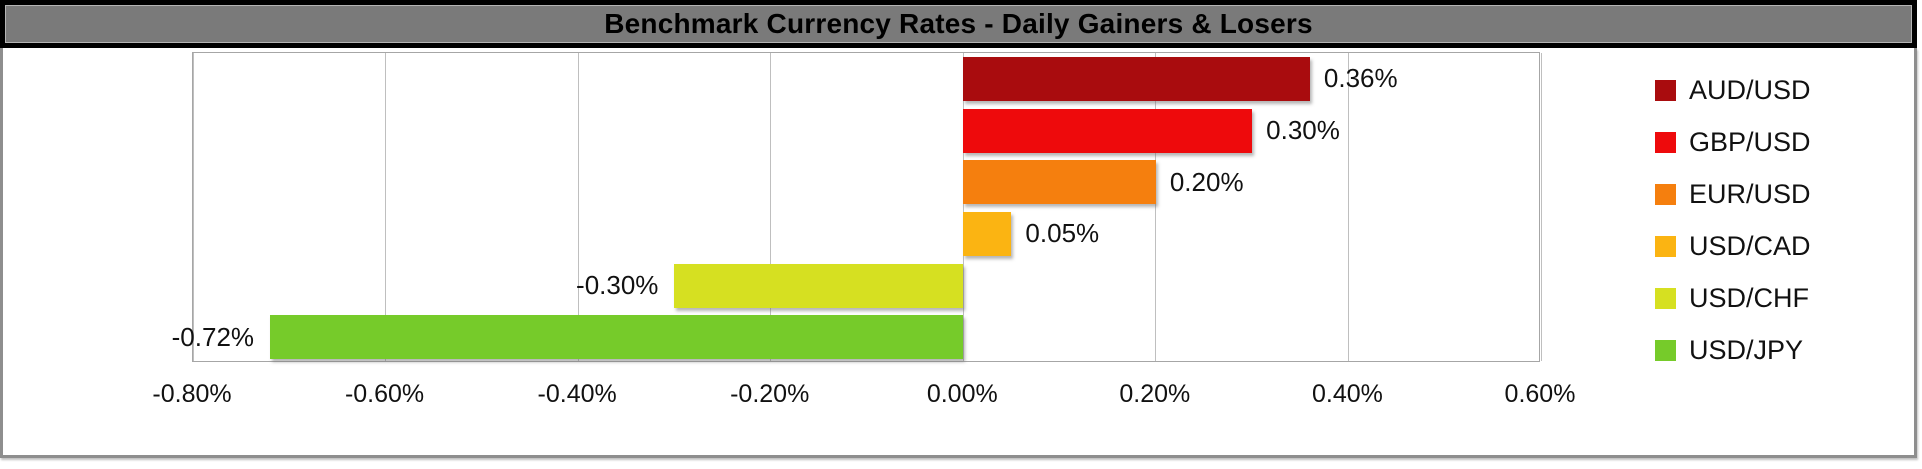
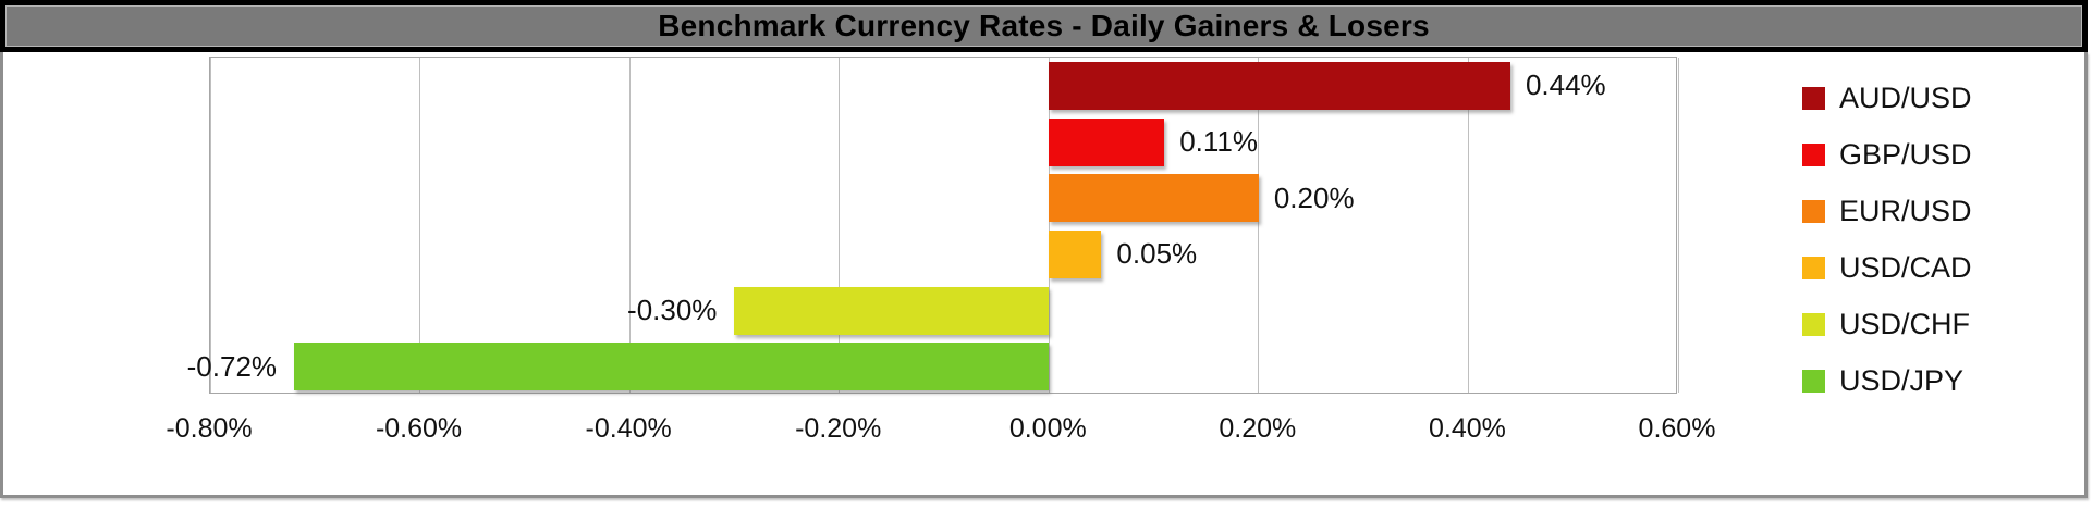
AUD/USD: 0.36% -> 0.44%
GBP/USD: 0.30% -> 0.11%
